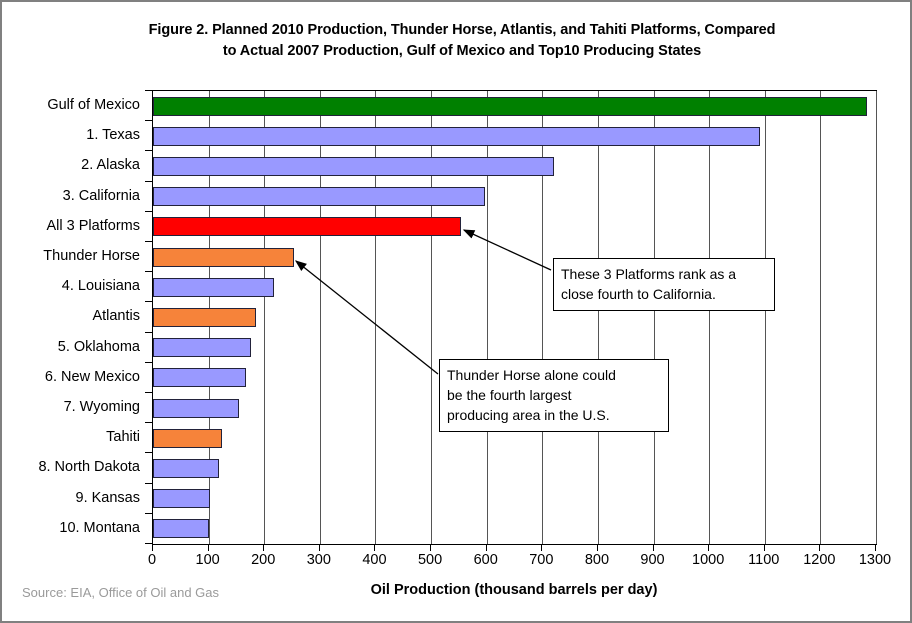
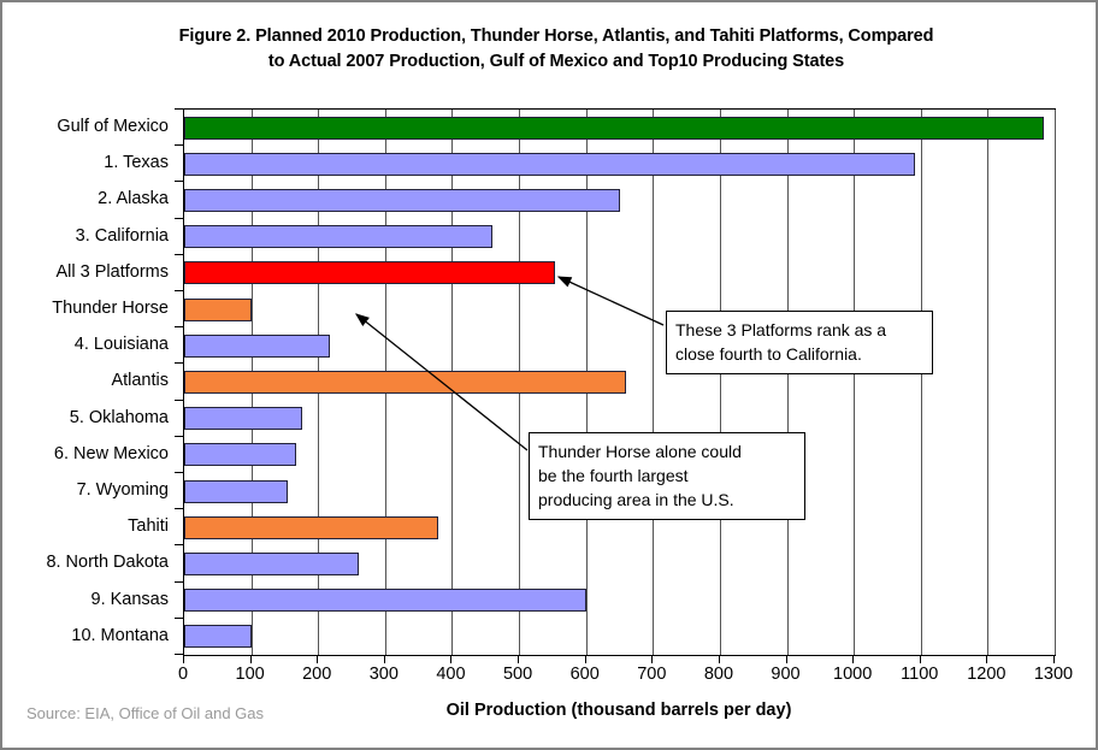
2. Alaska: 720 -> 650
3. California: 600 -> 460
Thunder Horse: 250 -> 100
Atlantis: 190 -> 660
Tahiti: 120 -> 380
8. North Dakota: 120 -> 260
9. Kansas: 100 -> 600
